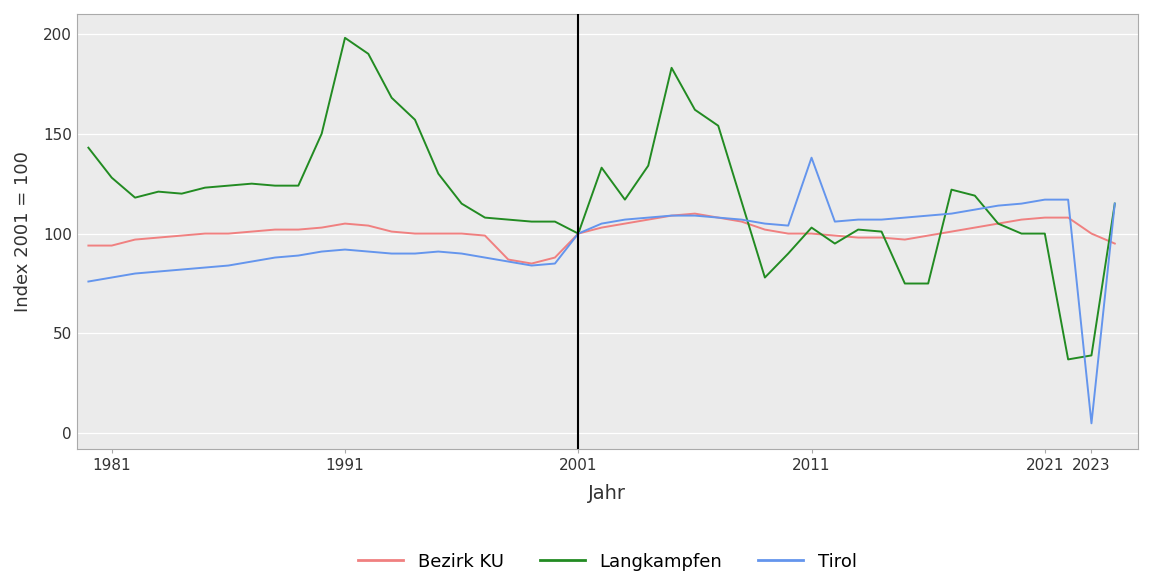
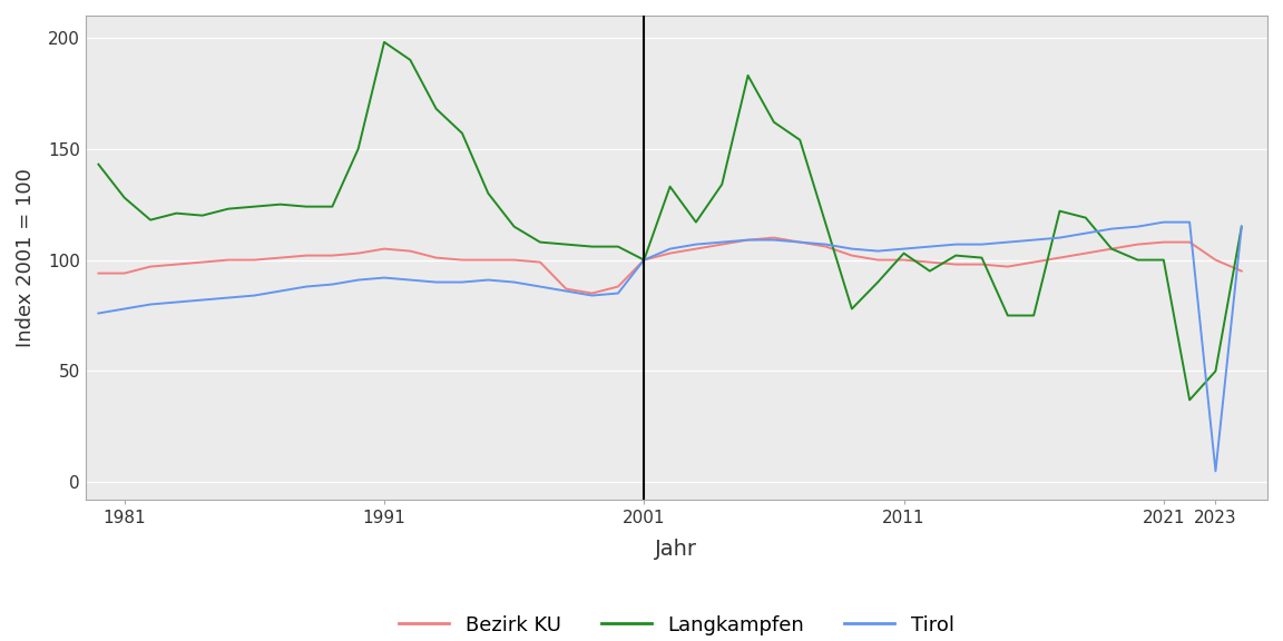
Tirol/2011: 138 -> 105
Langkampfen/2023: 39 -> 50
